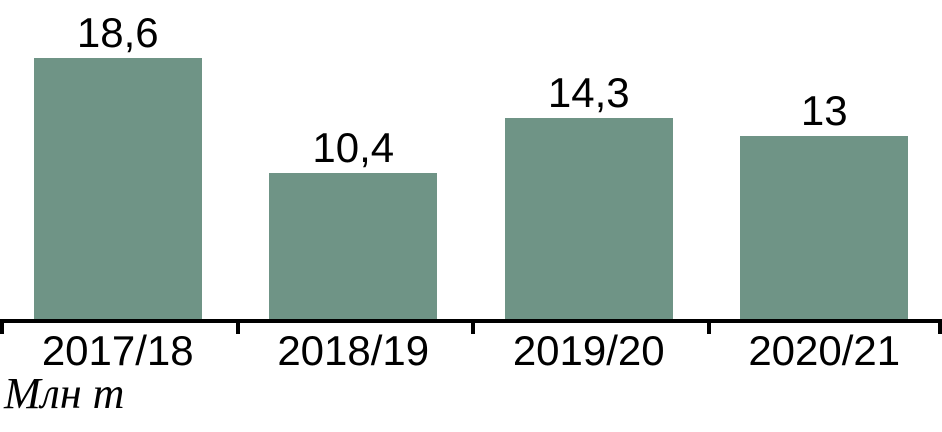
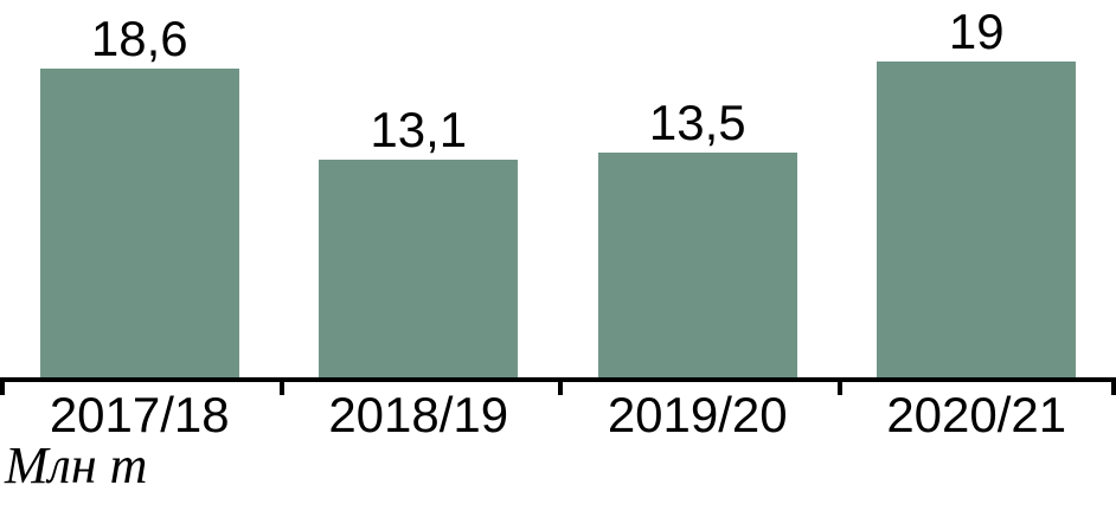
2018/19: 10,4 -> 13,1
2019/20: 14,3 -> 13,5
2020/21: 13 -> 19
